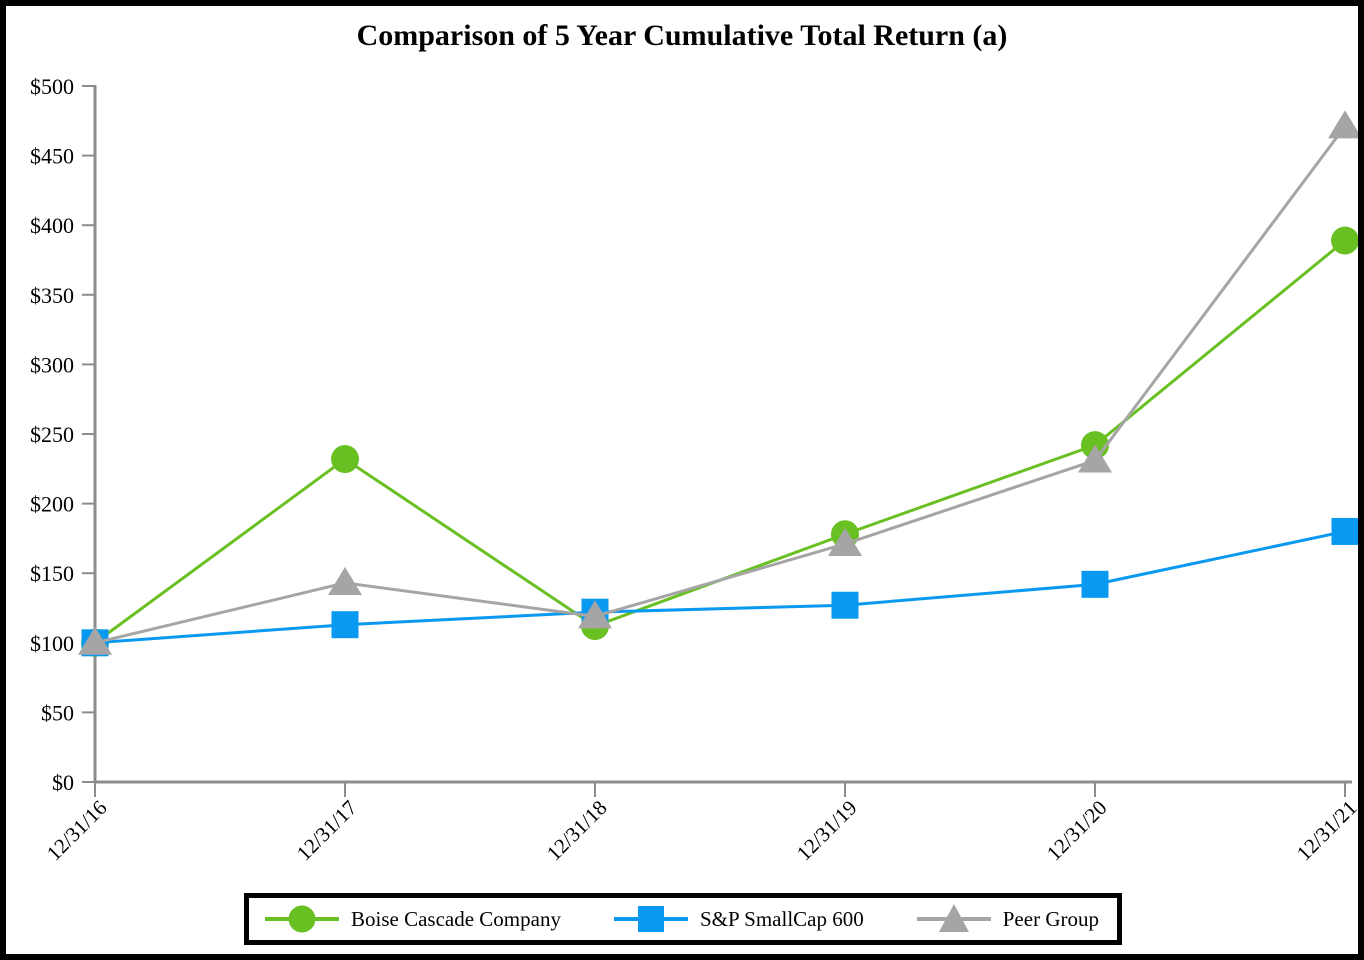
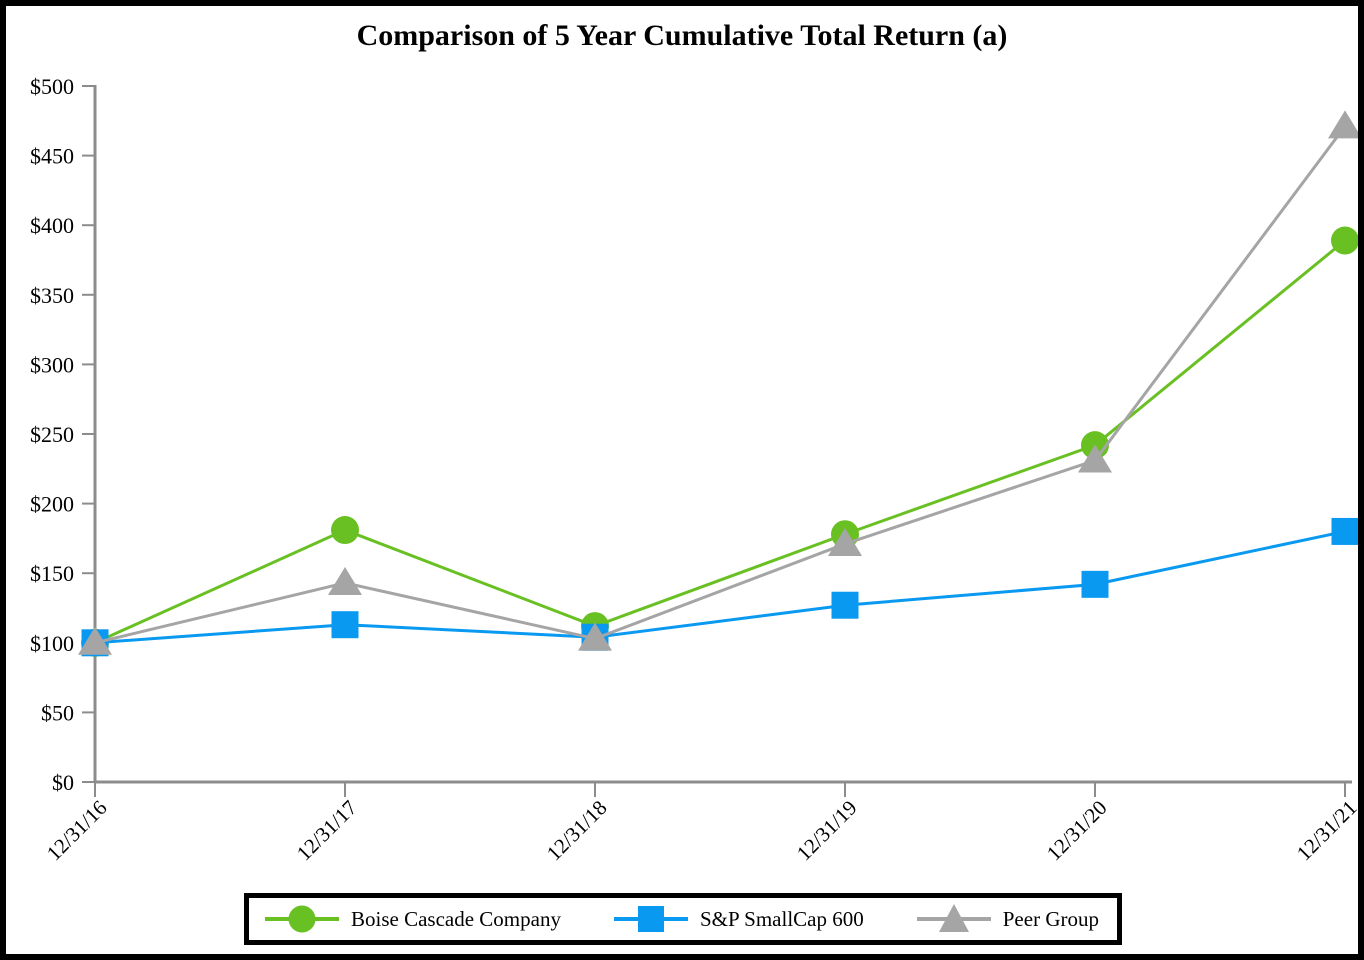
Boise Cascade Company/12/31/17: $232 -> $181
S&P SmallCap 600/12/31/18: $122 -> $104
Peer Group/12/31/18: $119 -> $103
